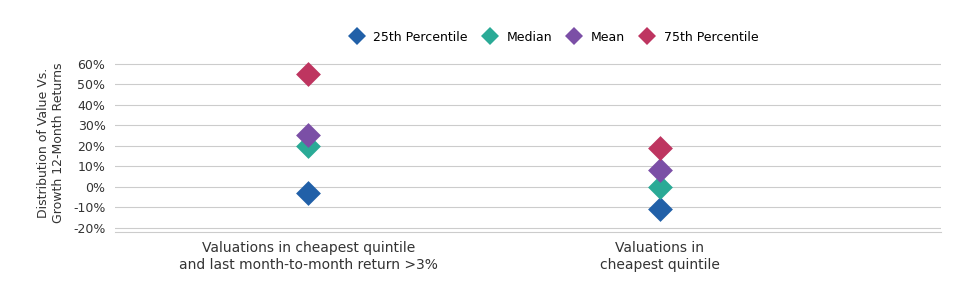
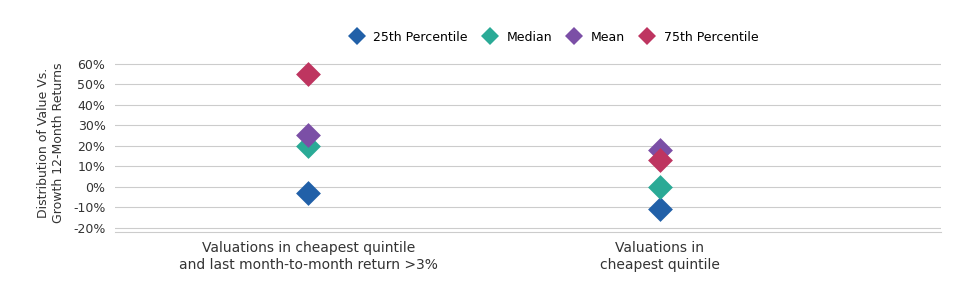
Mean/Valuations in cheapest quintile: 8% -> 18%
75th Percentile/Valuations in cheapest quintile: 19% -> 13%
